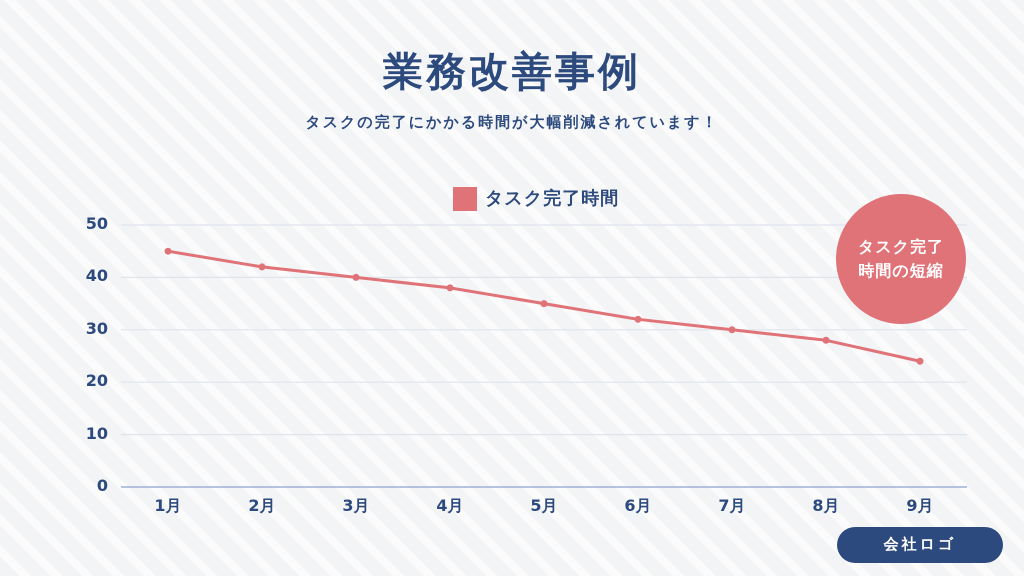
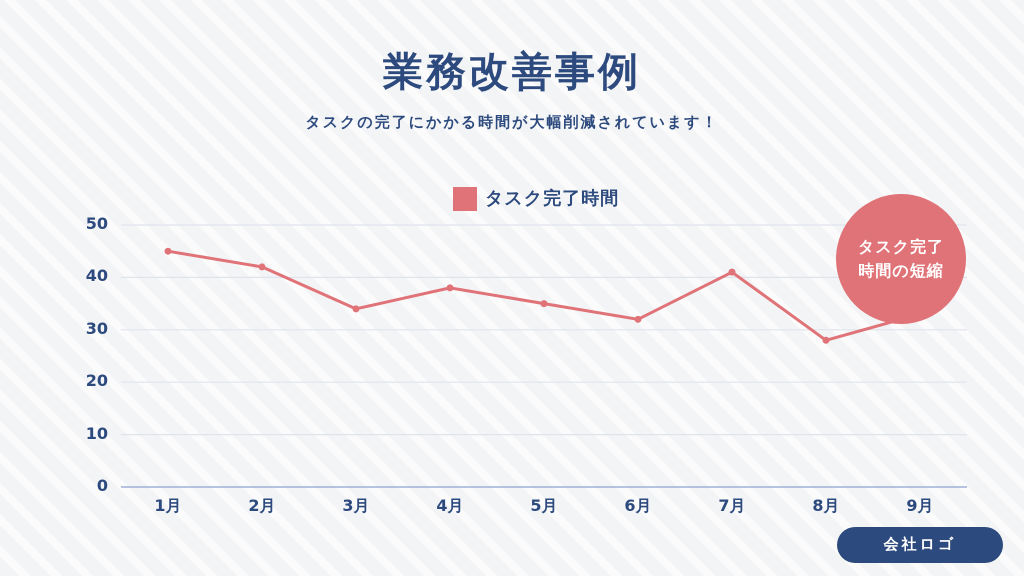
3月: 40 -> 34
7月: 30 -> 41
9月: 24 -> 33
